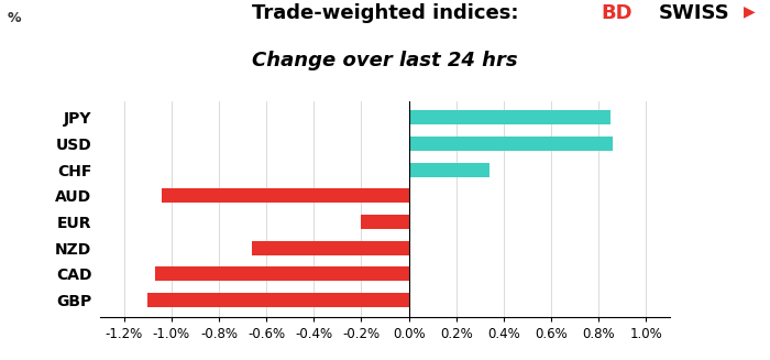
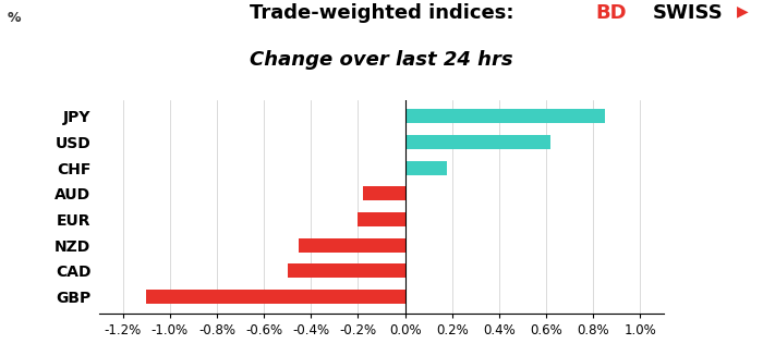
USD: 0.86% -> 0.62%
CHF: 0.34% -> 0.18%
AUD: -1.04% -> -0.18%
NZD: -0.66% -> -0.45%
CAD: -1.07% -> -0.50%
